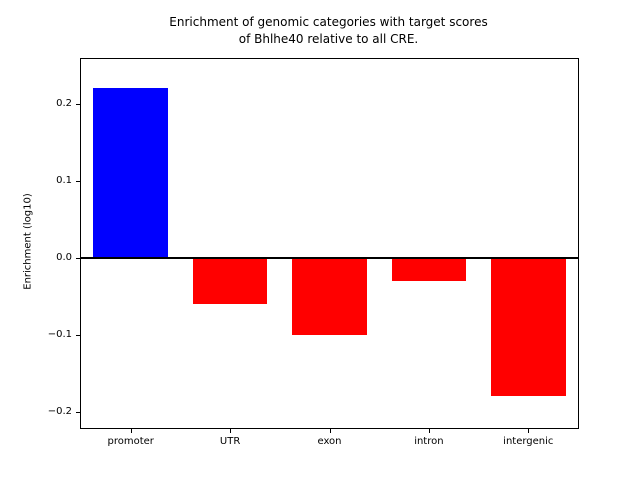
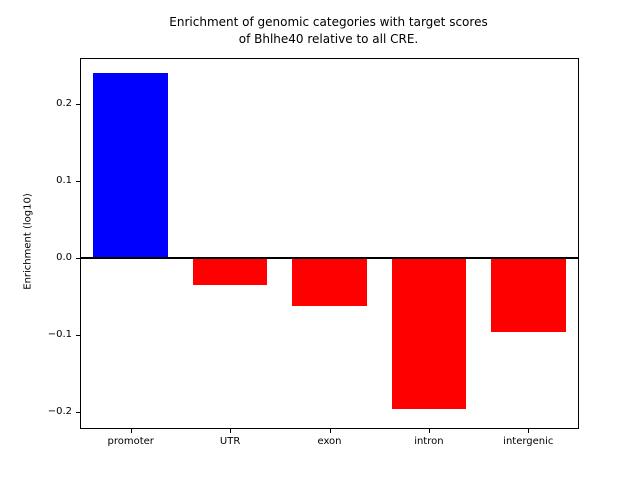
promoter: 0.22 -> 0.24
UTR: -0.06 -> -0.04
exon: -0.10 -> -0.06
intron: -0.03 -> -0.20
intergenic: -0.18 -> -0.10
